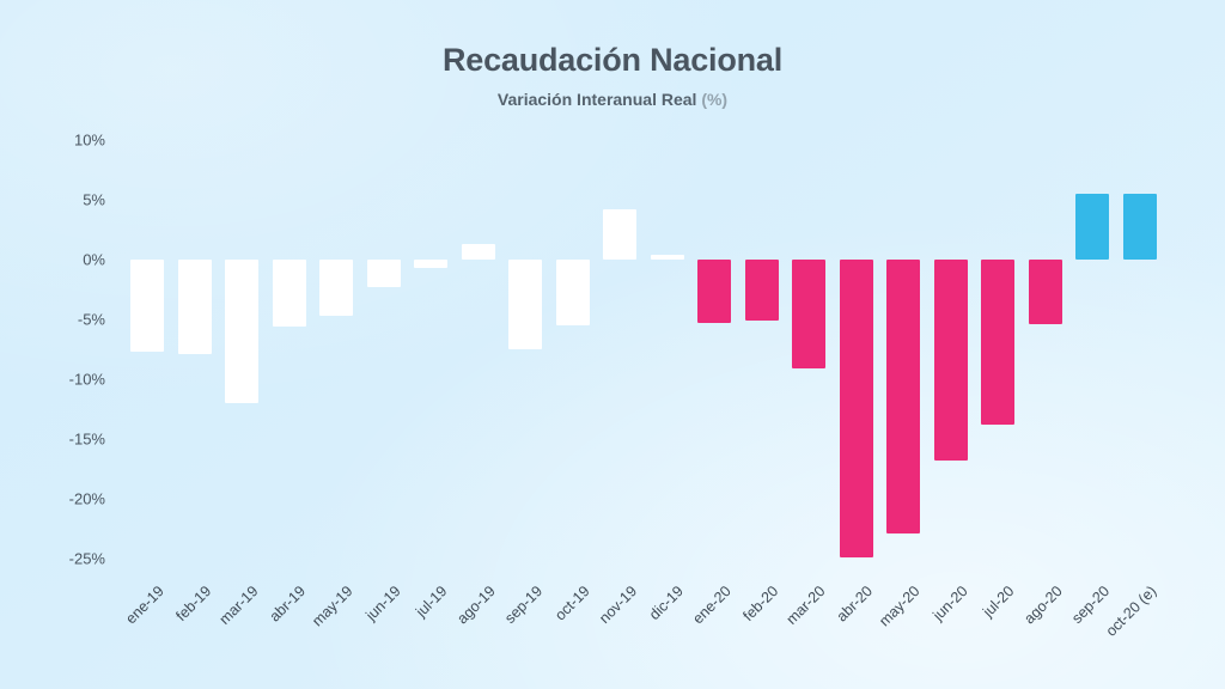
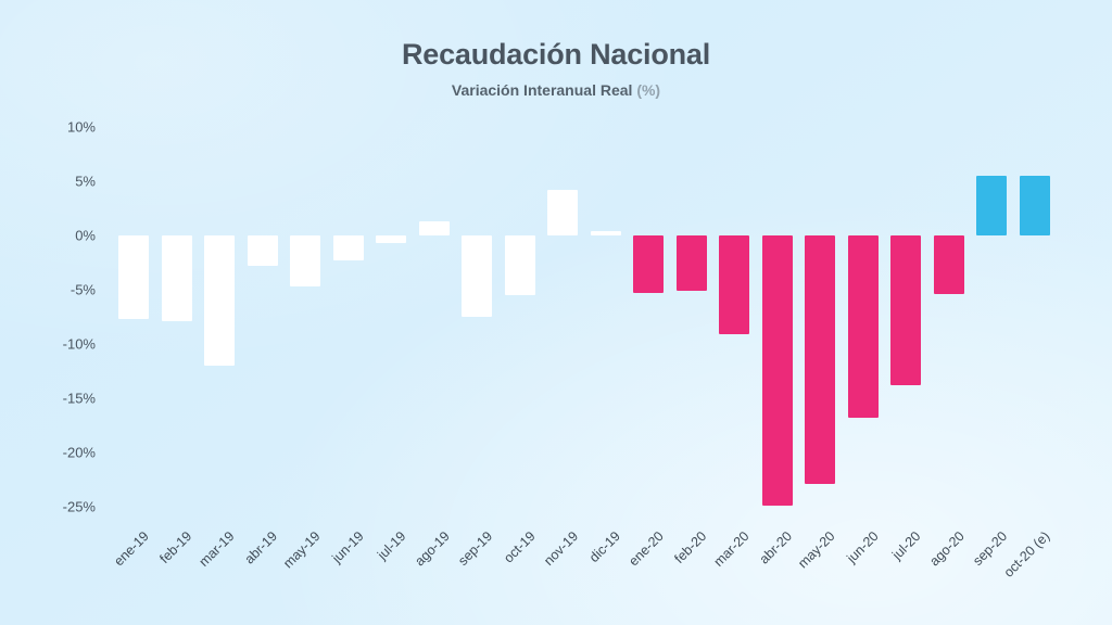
abr-19: -5.6% -> -2.8%
